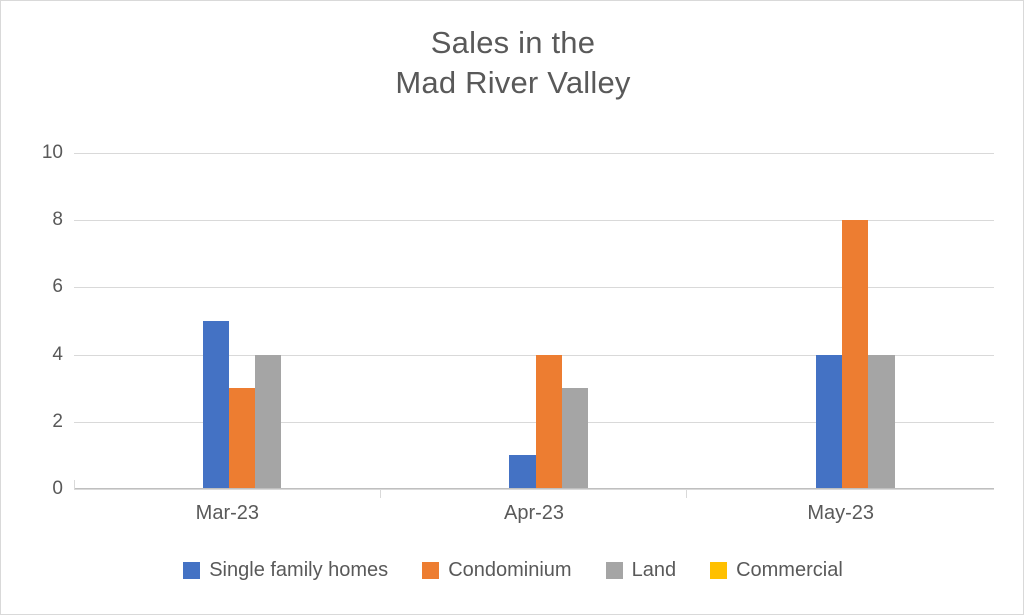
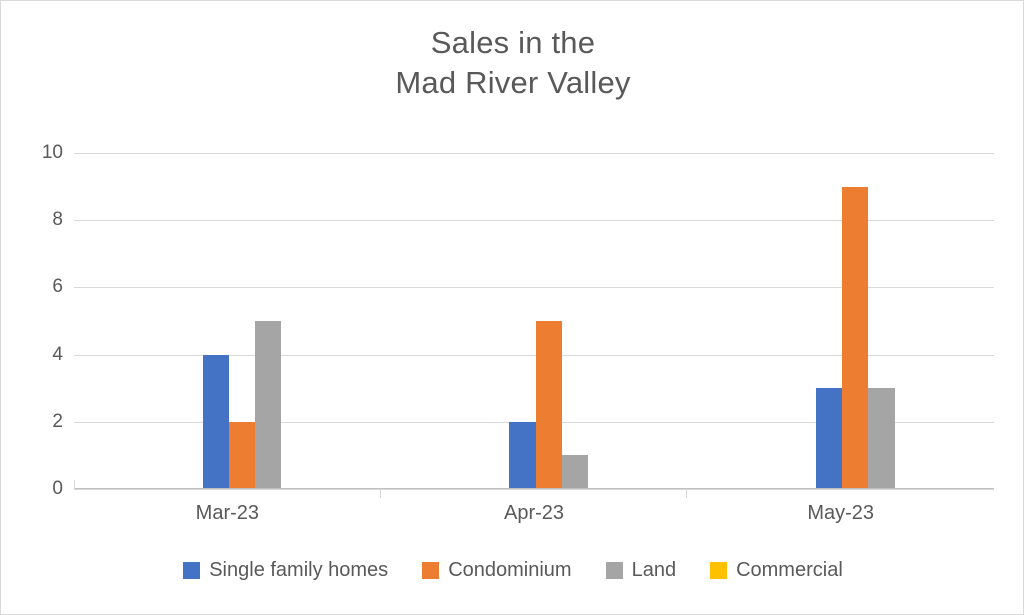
Single family homes/Mar-23: 5 -> 4
Condominium/Mar-23: 3 -> 2
Land/Mar-23: 4 -> 5
Single family homes/Apr-23: 1 -> 2
Condominium/Apr-23: 4 -> 5
Land/Apr-23: 3 -> 1
Single family homes/May-23: 4 -> 3
Condominium/May-23: 8 -> 9
Land/May-23: 4 -> 3
